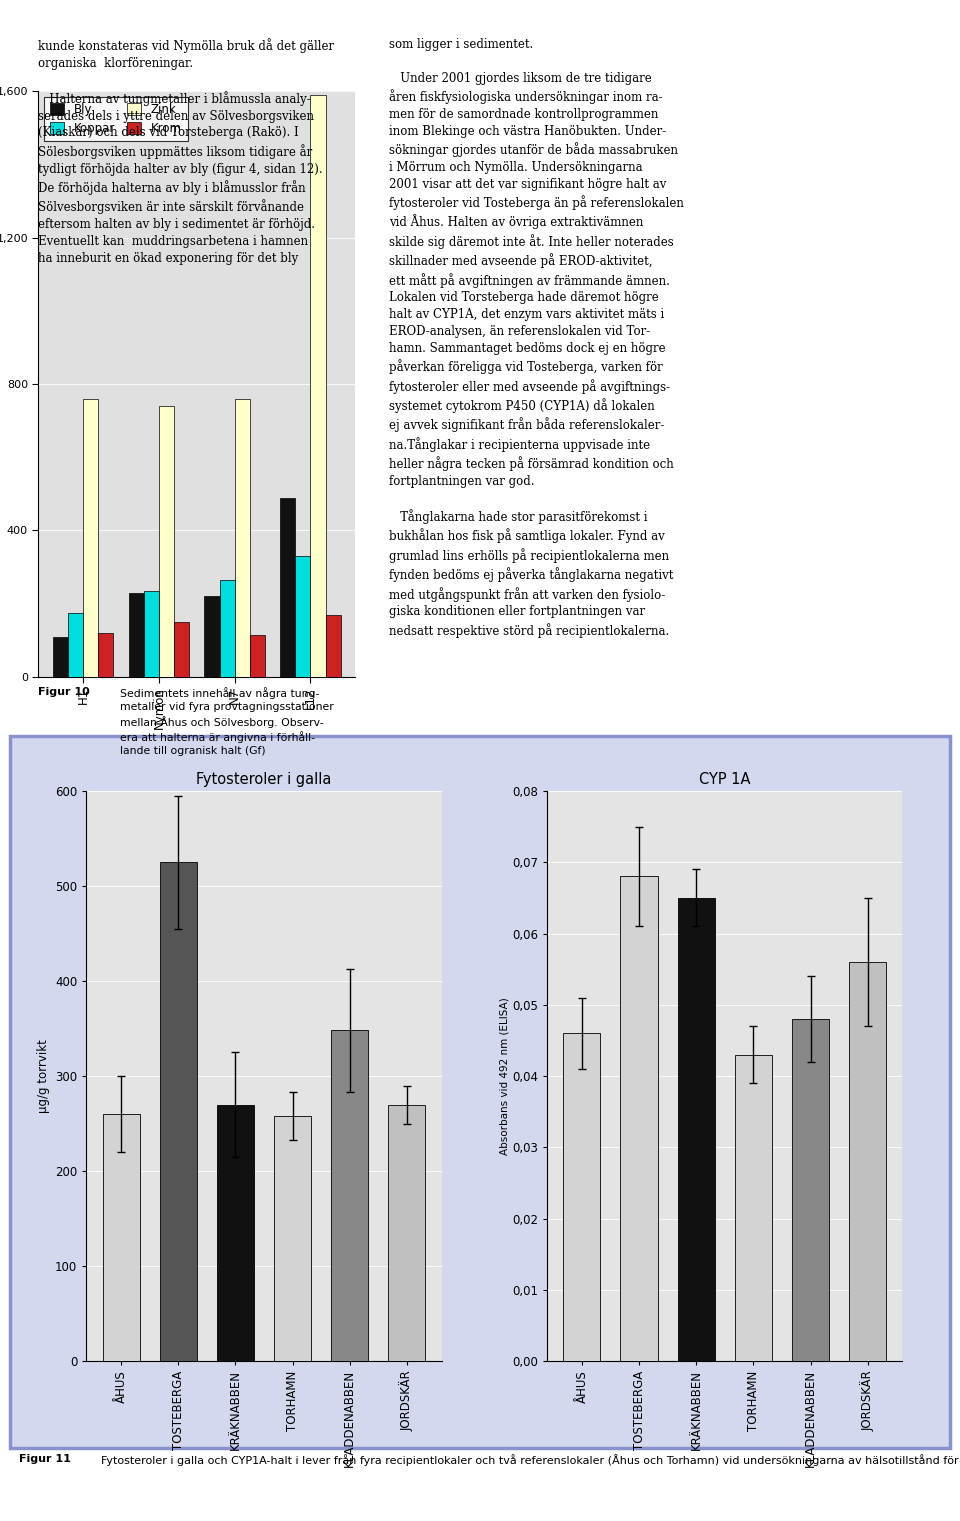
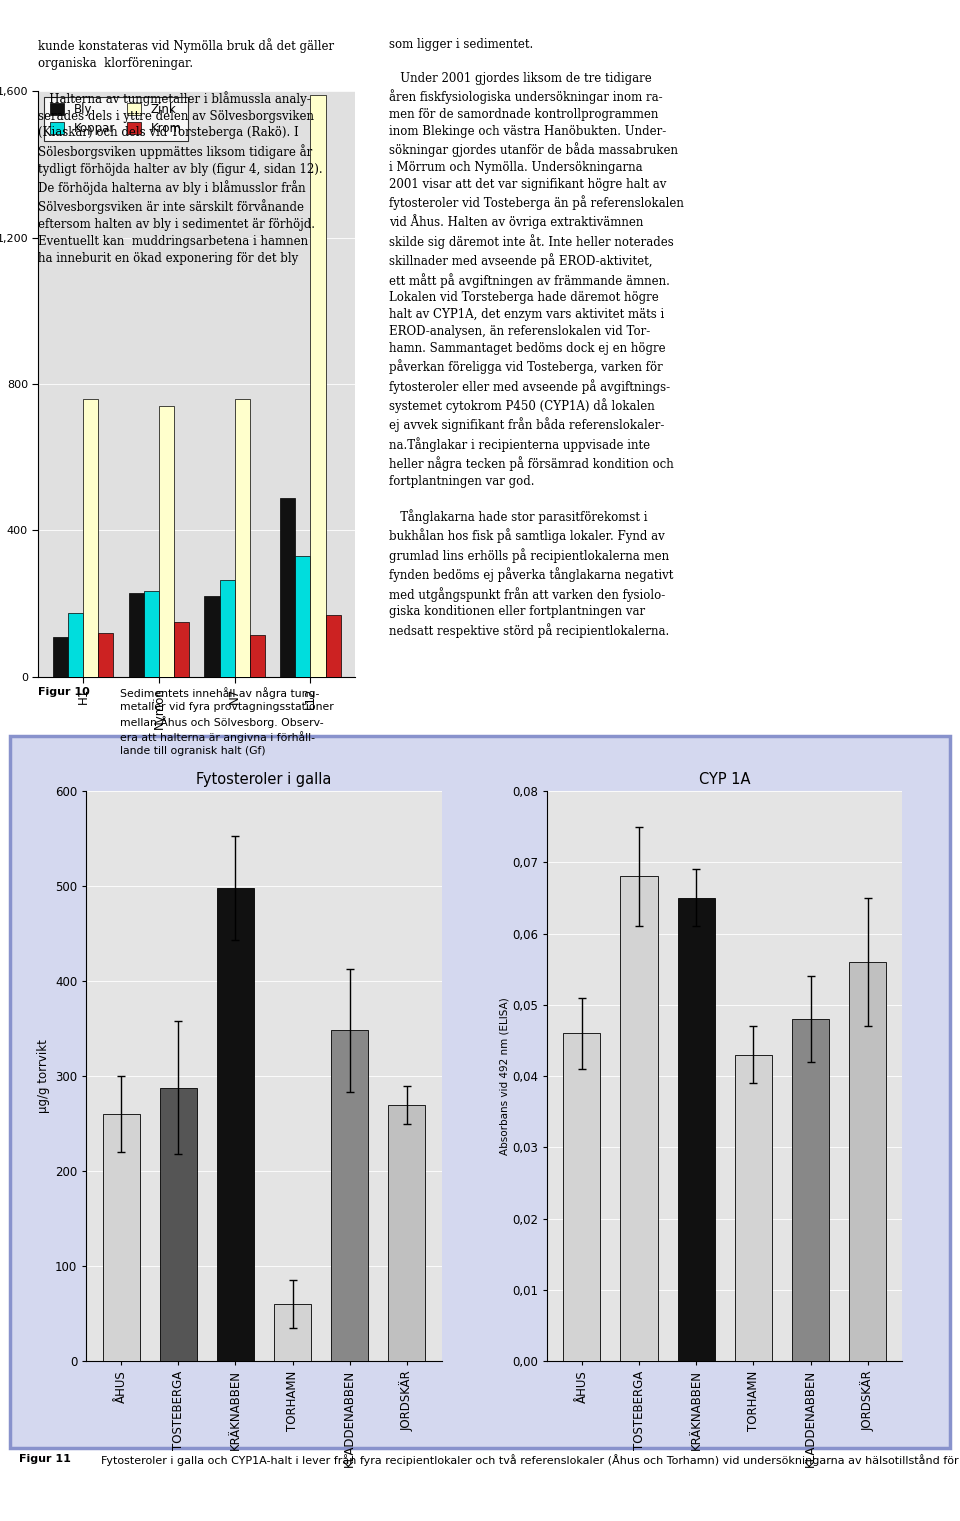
Fytosteroler i galla/TOSTEBERGA: 525 -> 288
Fytosteroler i galla/KRÄKNABBEN: 270 -> 498
Fytosteroler i galla/TORHAMN: 258 -> 60
